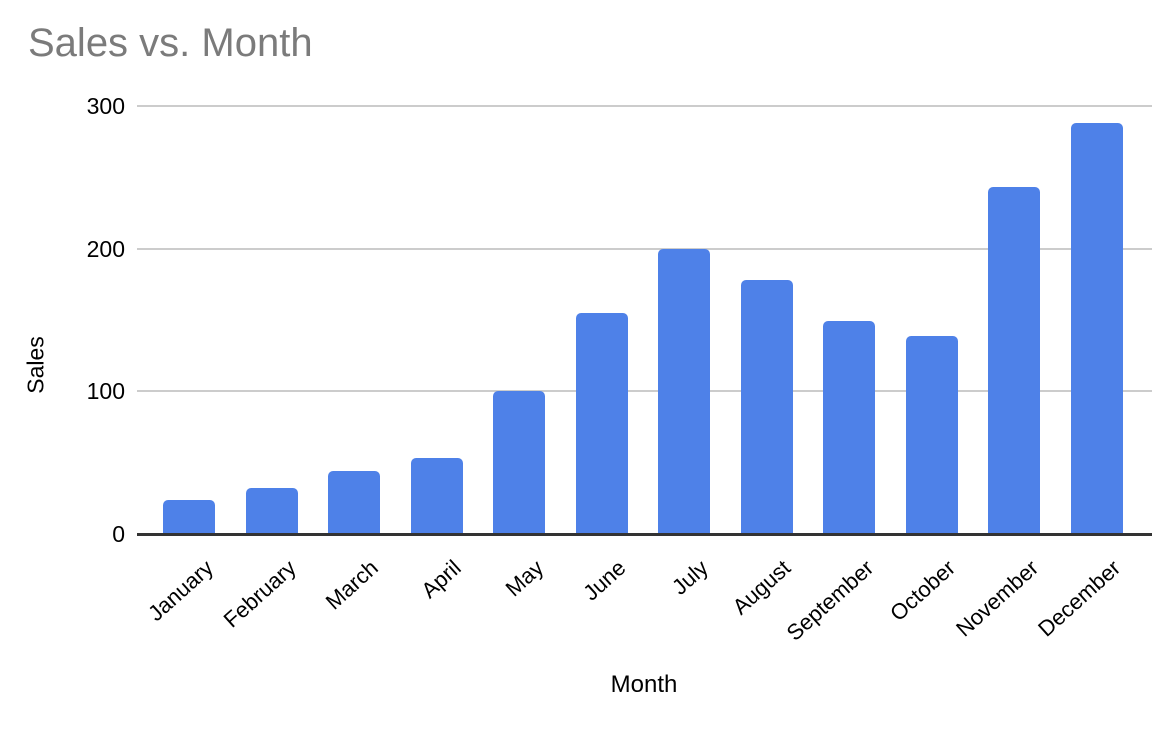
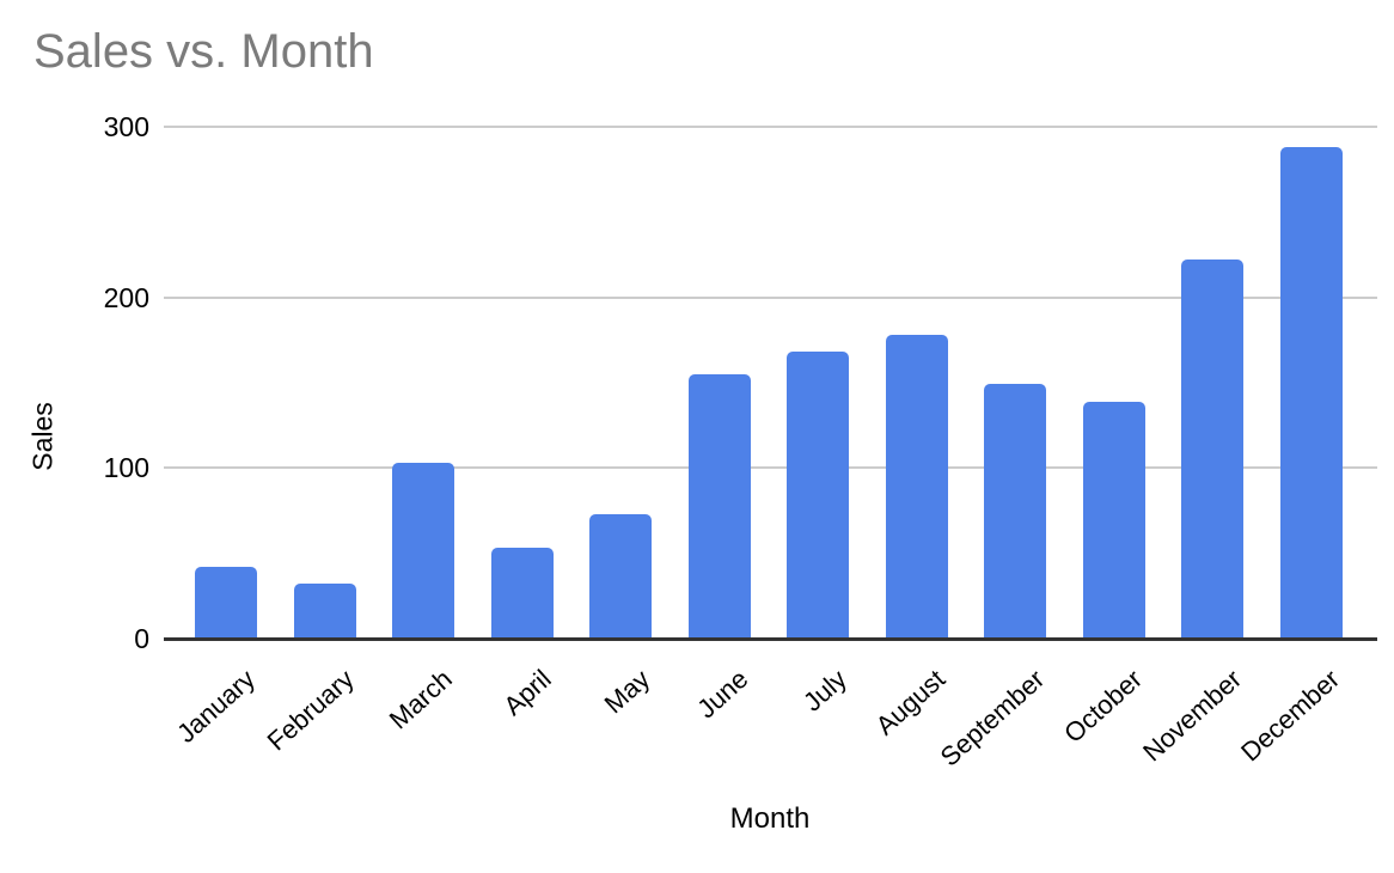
January: 24 -> 42
March: 44 -> 103
May: 100 -> 73
July: 200 -> 168
November: 243 -> 222
